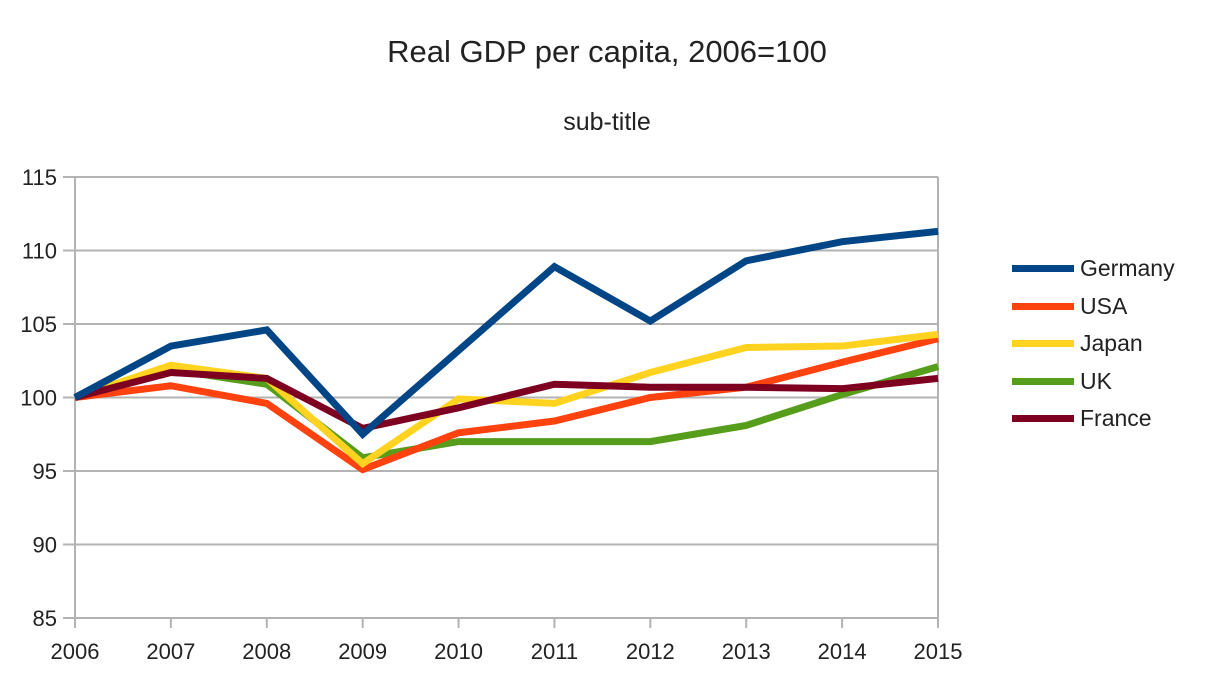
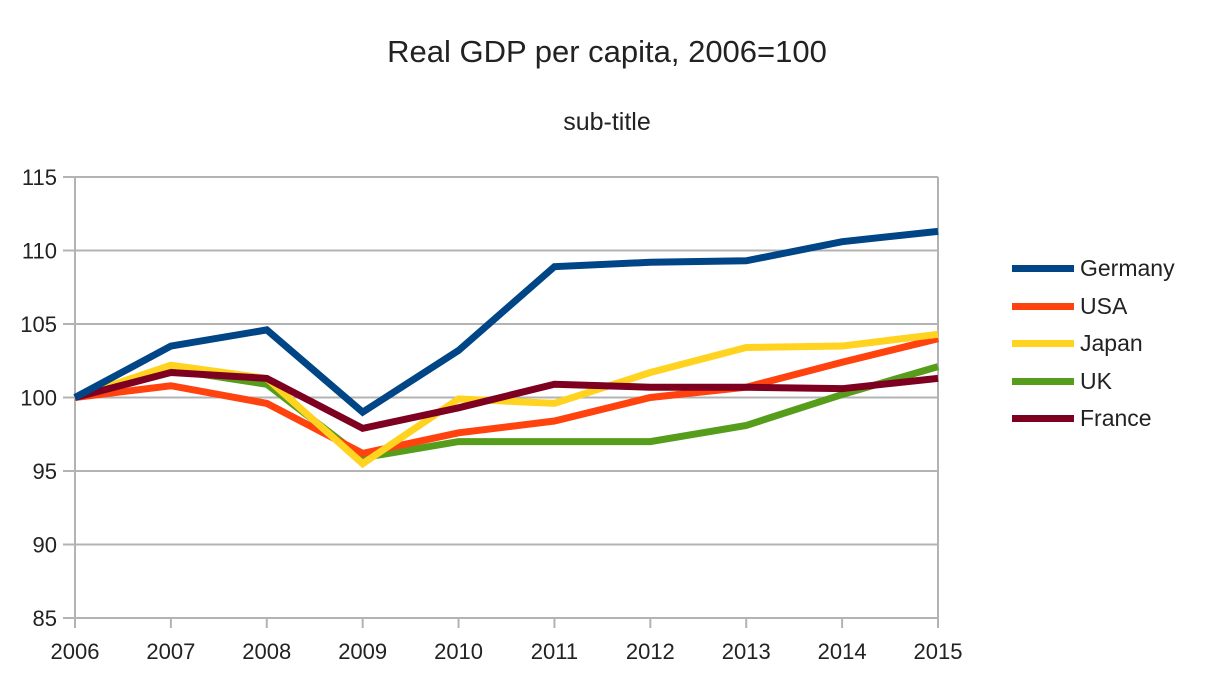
Germany/2009: 97.5 -> 99.0
USA/2009: 95.1 -> 96.2
Germany/2012: 105.2 -> 109.2
